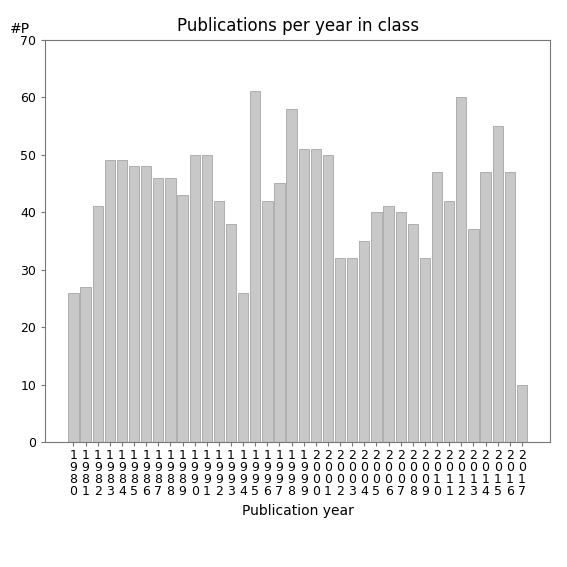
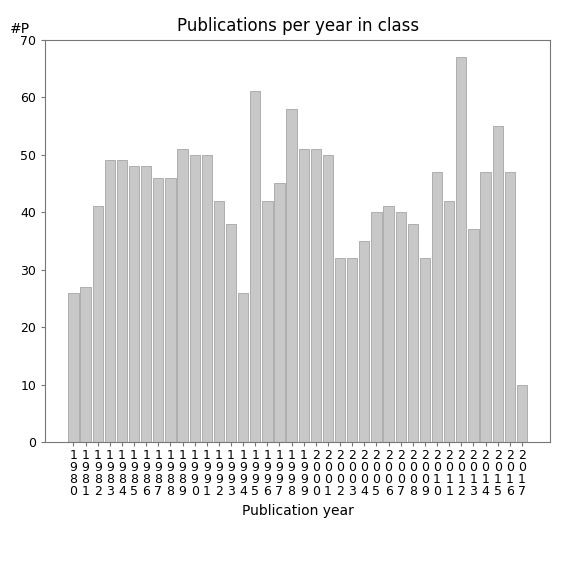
1 9 8 9: 43 -> 51
2 0 1 2: 60 -> 67
